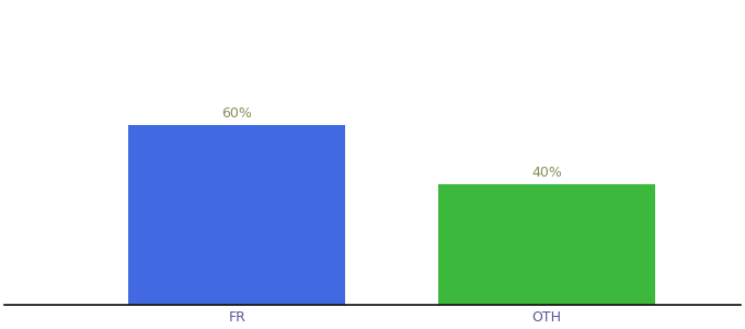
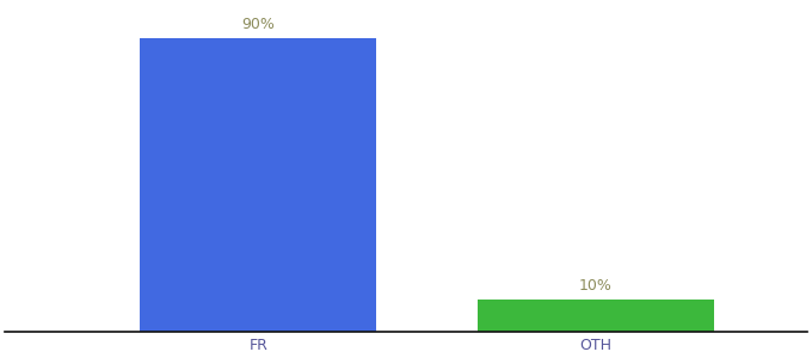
FR: 60% -> 90%
OTH: 40% -> 10%
